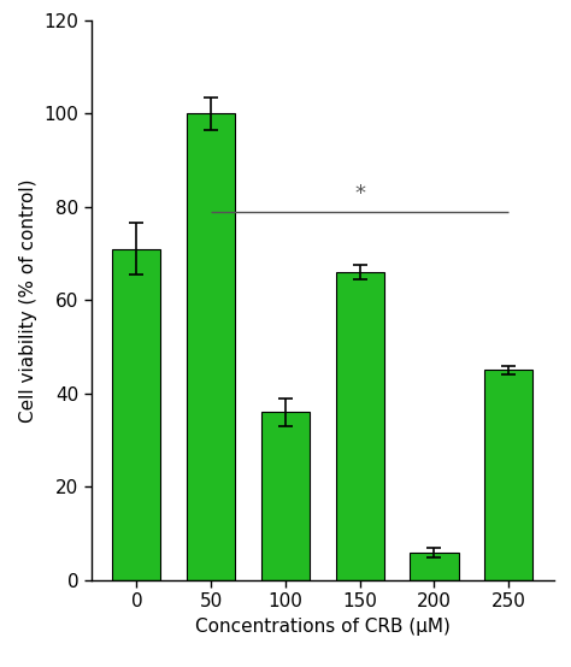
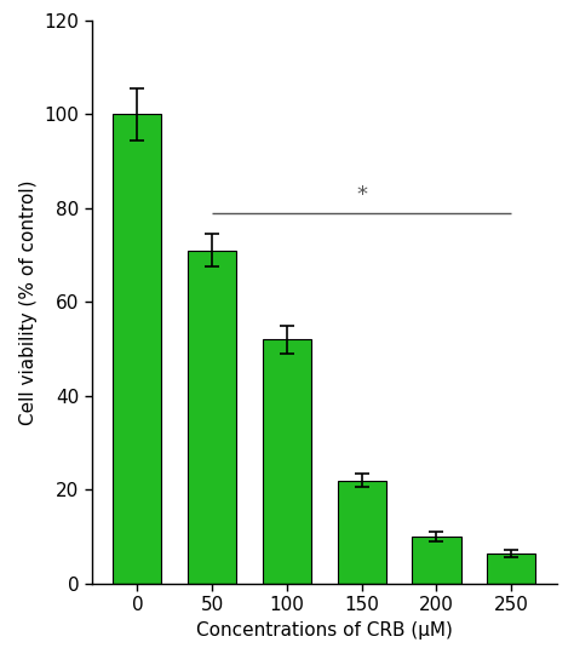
0: 71.0 -> 100.0
50: 100.0 -> 71.0
100: 36.0 -> 52.0
150: 66.0 -> 22.0
200: 6.0 -> 10.0
250: 45.0 -> 6.5
